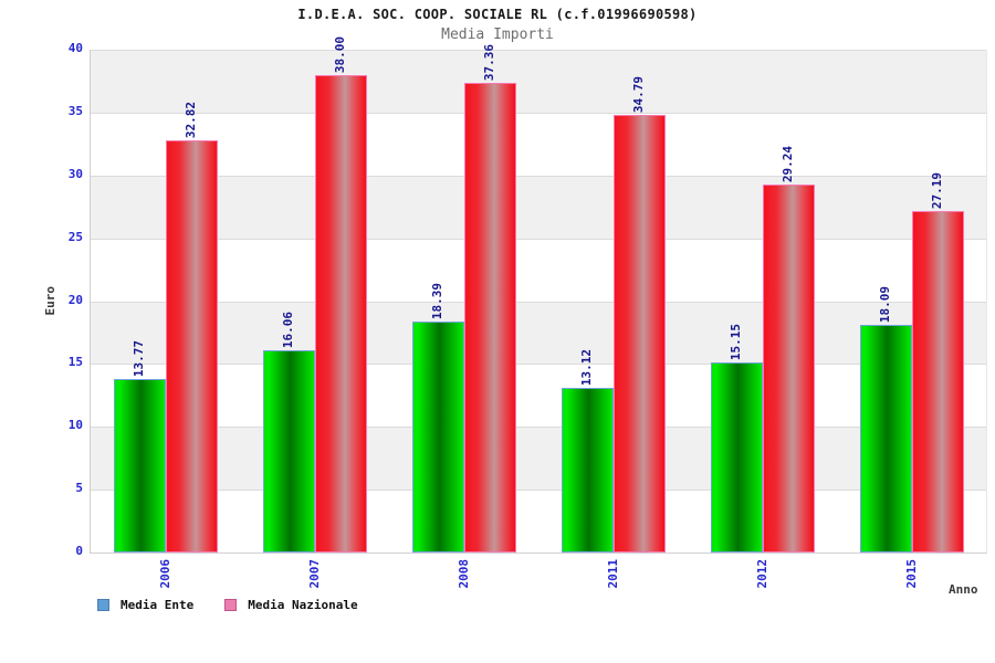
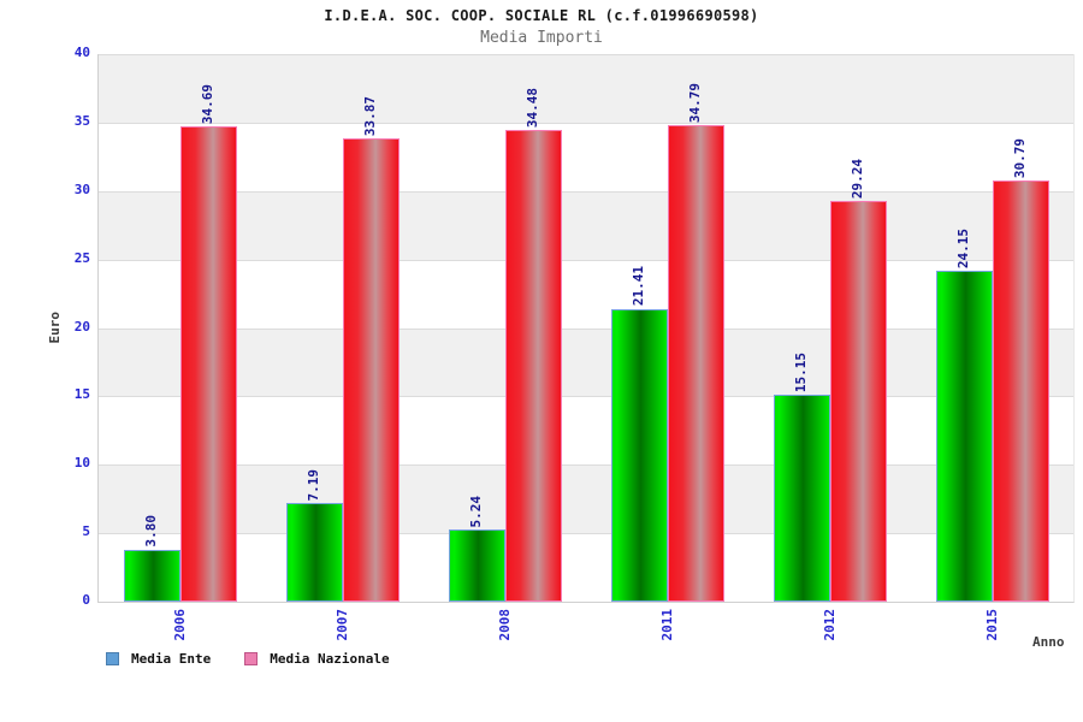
Media Ente/2006: 13.77 -> 3.80
Media Nazionale/2006: 32.82 -> 34.69
Media Ente/2007: 16.06 -> 7.19
Media Nazionale/2007: 38.00 -> 33.87
Media Ente/2008: 18.39 -> 5.24
Media Nazionale/2008: 37.36 -> 34.48
Media Ente/2011: 13.12 -> 21.41
Media Ente/2015: 18.09 -> 24.15
Media Nazionale/2015: 27.19 -> 30.79
